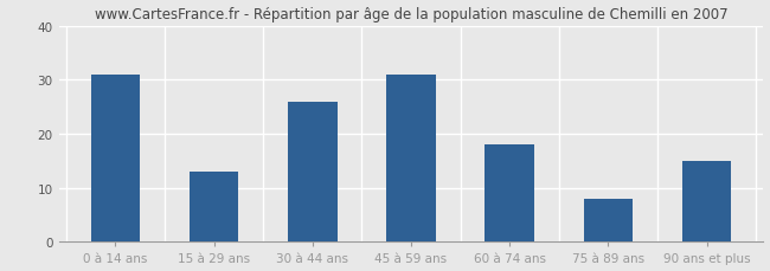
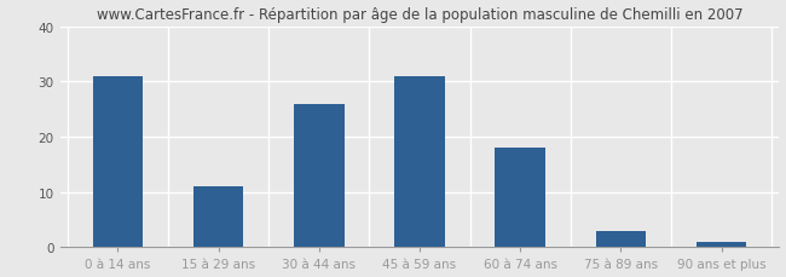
15 à 29 ans: 13 -> 11
75 à 89 ans: 8 -> 3
90 ans et plus: 15 -> 1
